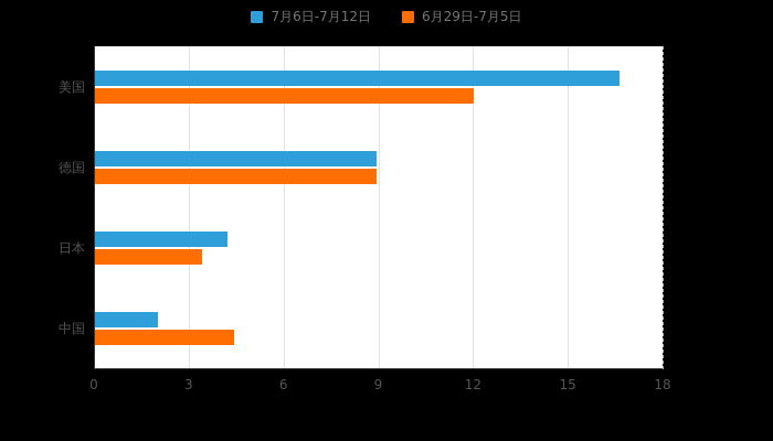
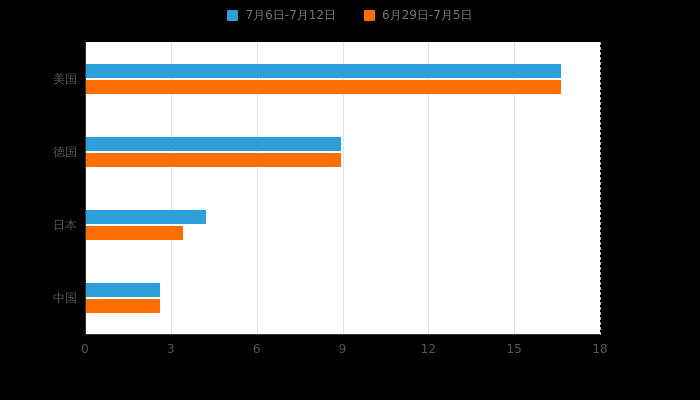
6月29日-7月5日/美国: 12.0 -> 16.6
7月6日-7月12日/中国: 2.0 -> 2.6
6月29日-7月5日/中国: 4.4 -> 2.6
